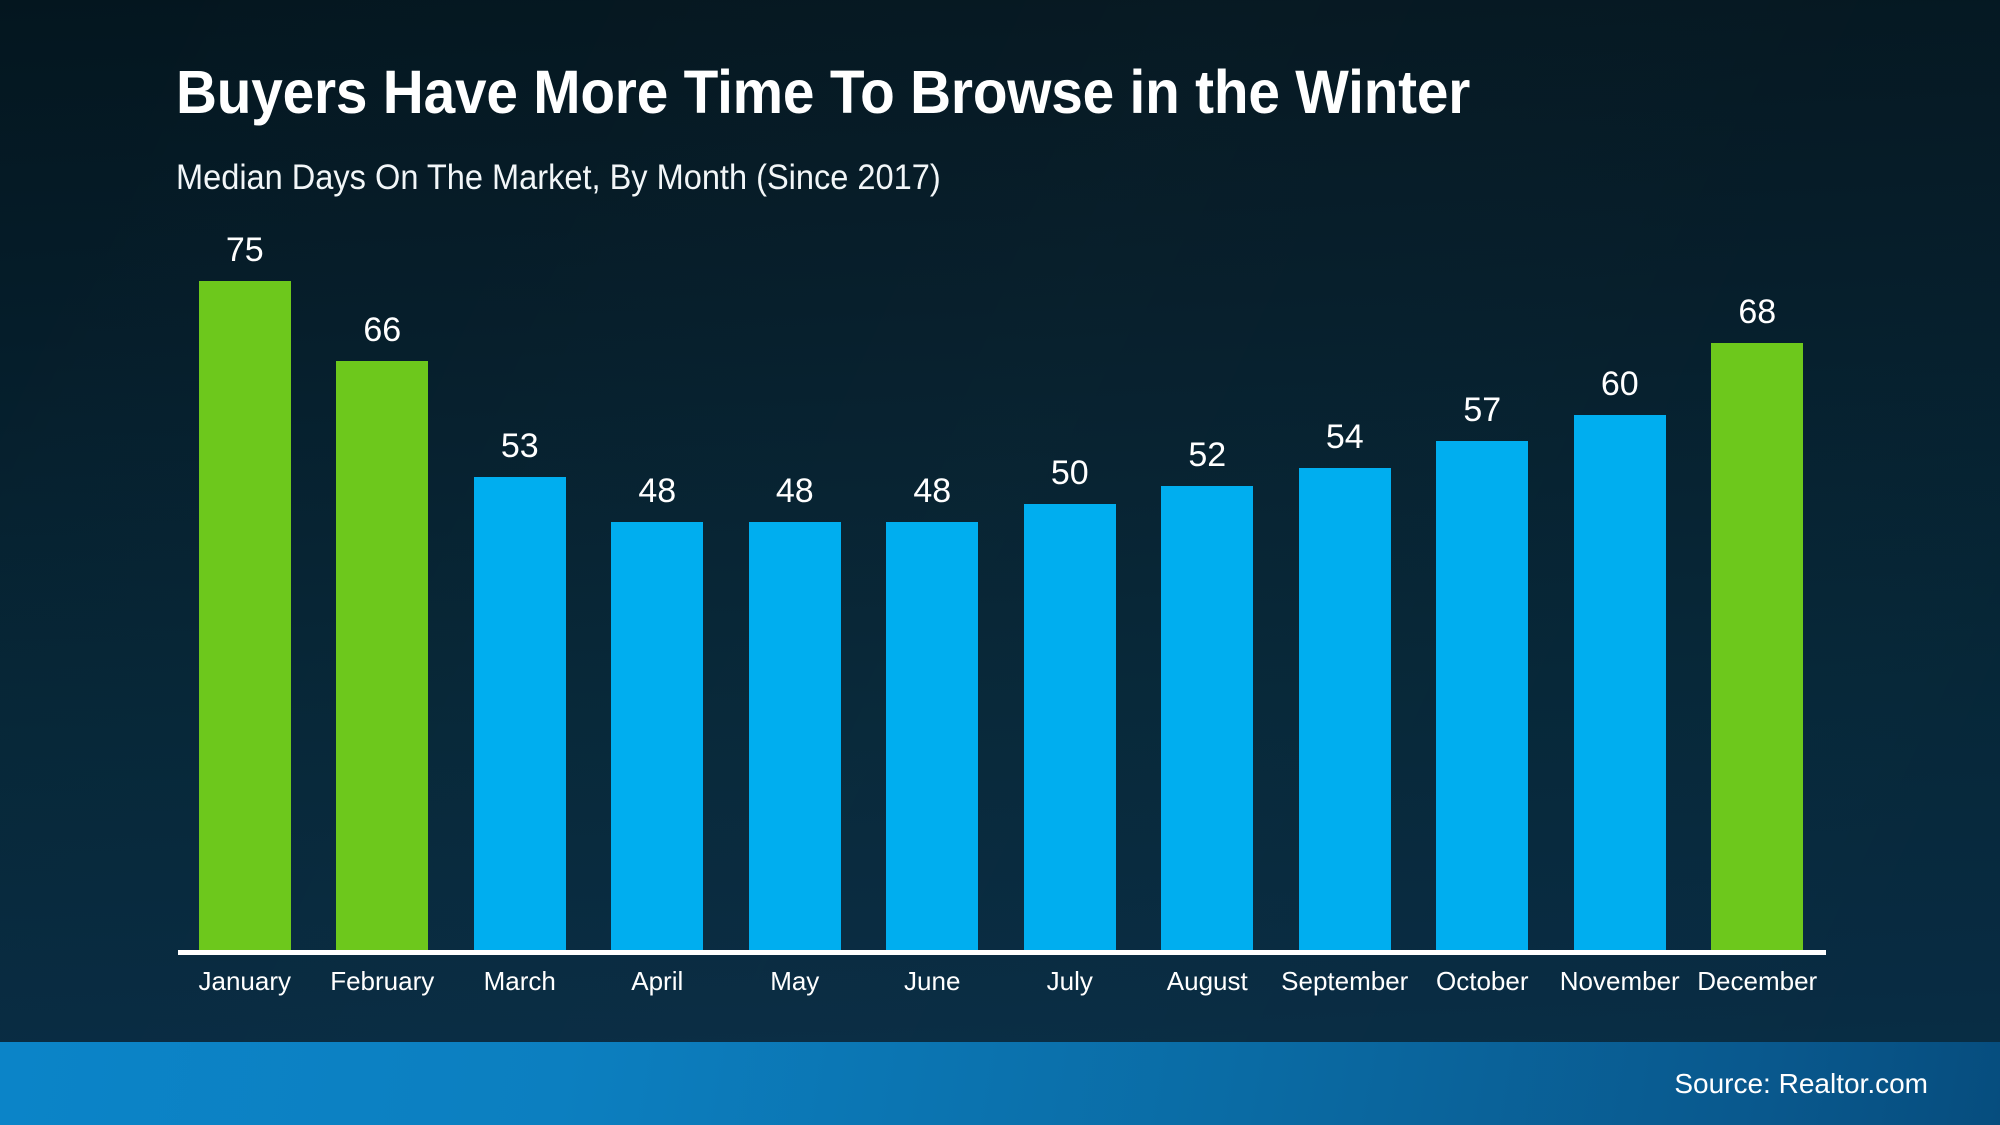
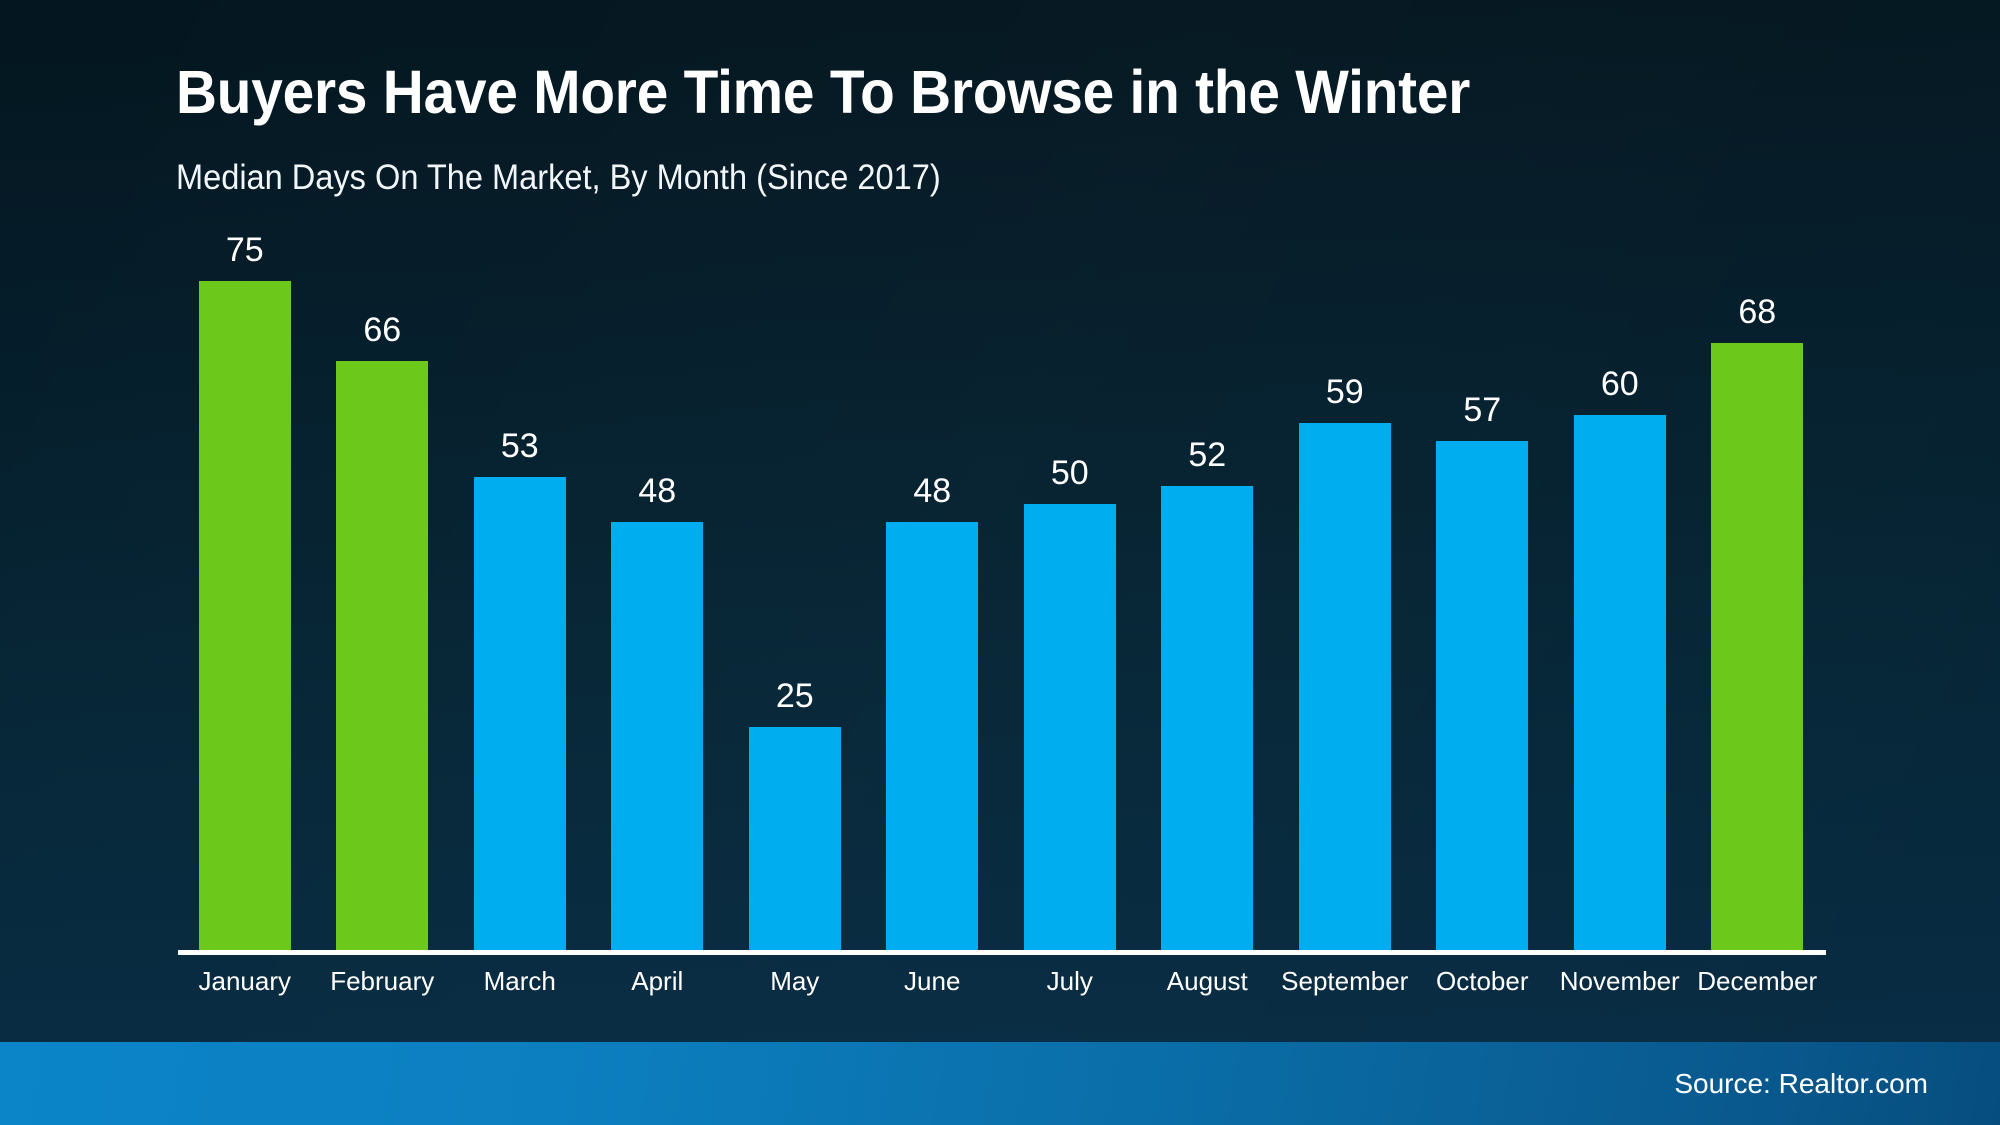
May: 48 -> 25
September: 54 -> 59
